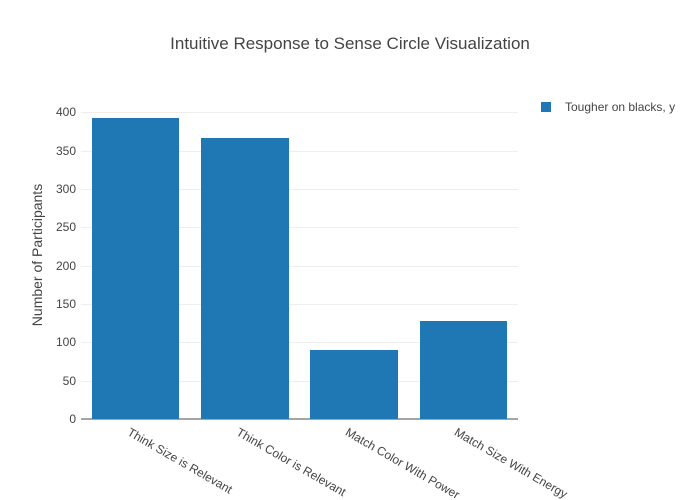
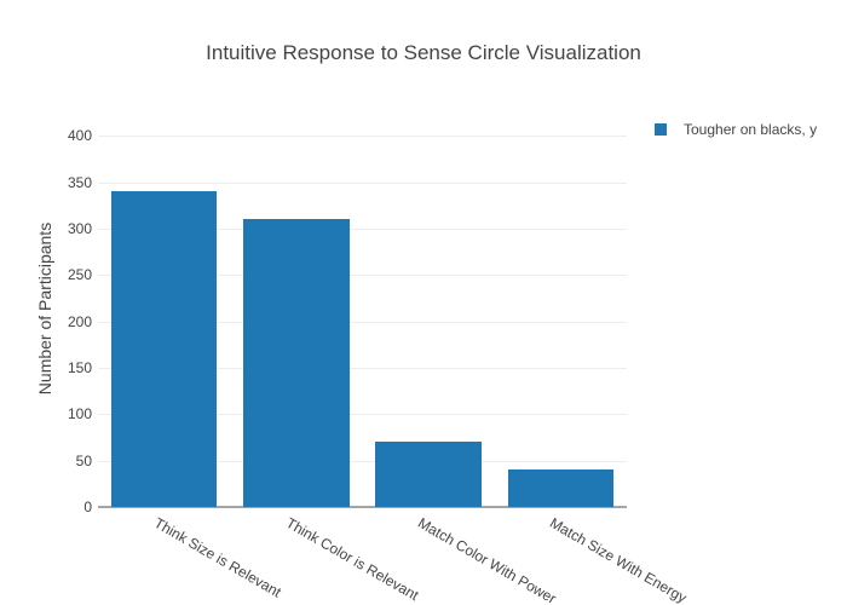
Think Size is Relevant: 390 -> 340
Think Color is Relevant: 370 -> 310
Match Color With Power: 90 -> 70
Match Size With Energy: 130 -> 40
